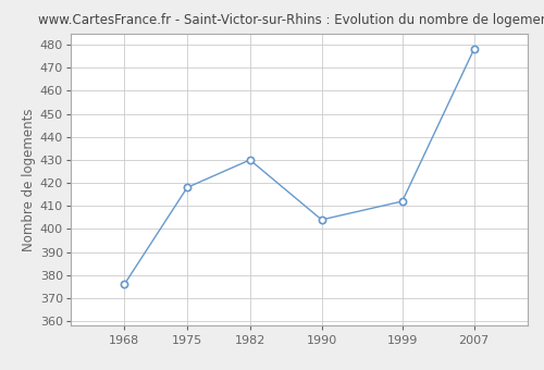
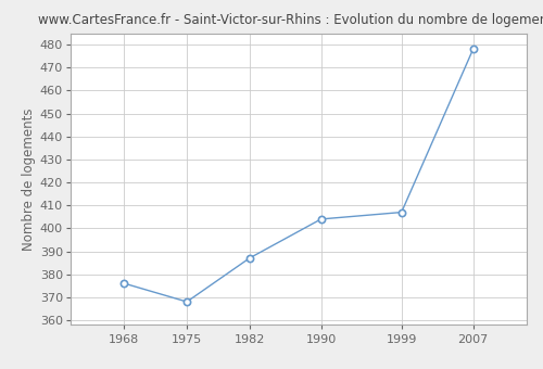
1975: 418 -> 368
1982: 430 -> 387
1999: 412 -> 407
